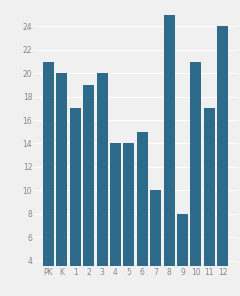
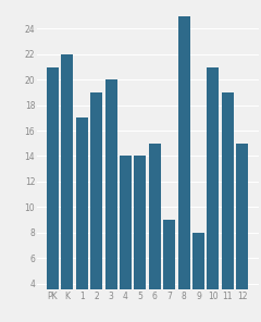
K: 20 -> 22
7: 10 -> 9
11: 17 -> 19
12: 24 -> 15
